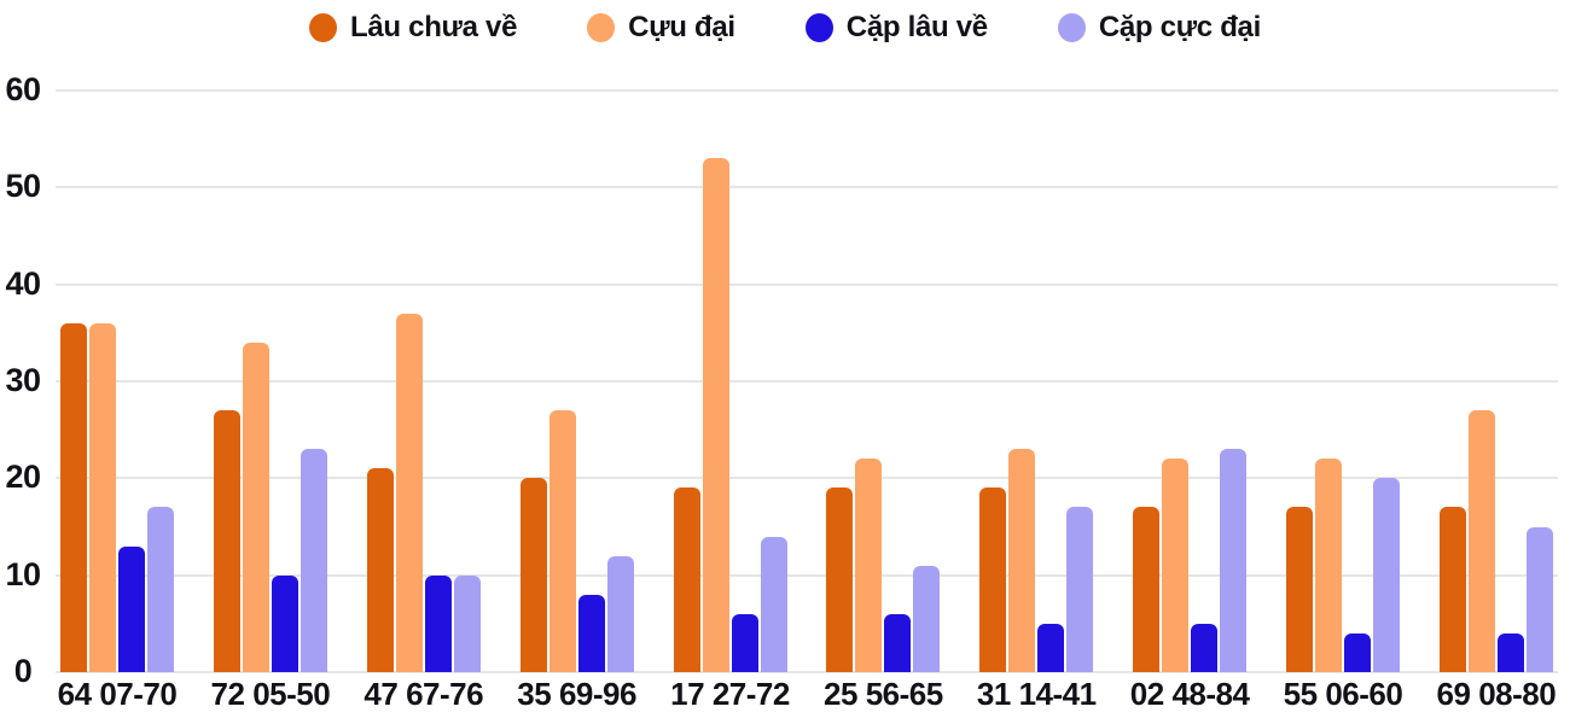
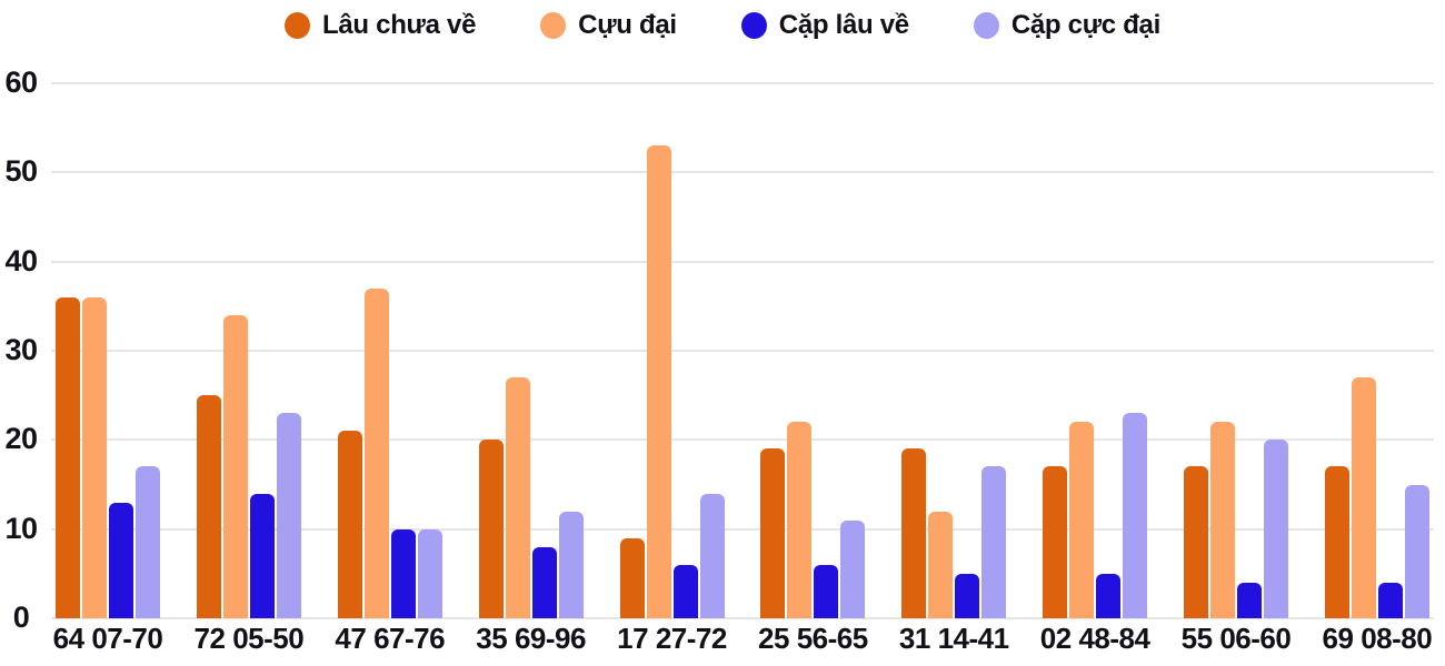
Lâu chưa về/72 05-50: 27 -> 25
Cặp lâu về/72 05-50: 10 -> 14
Lâu chưa về/17 27-72: 19 -> 9
Cựu đại/31 14-41: 23 -> 12
